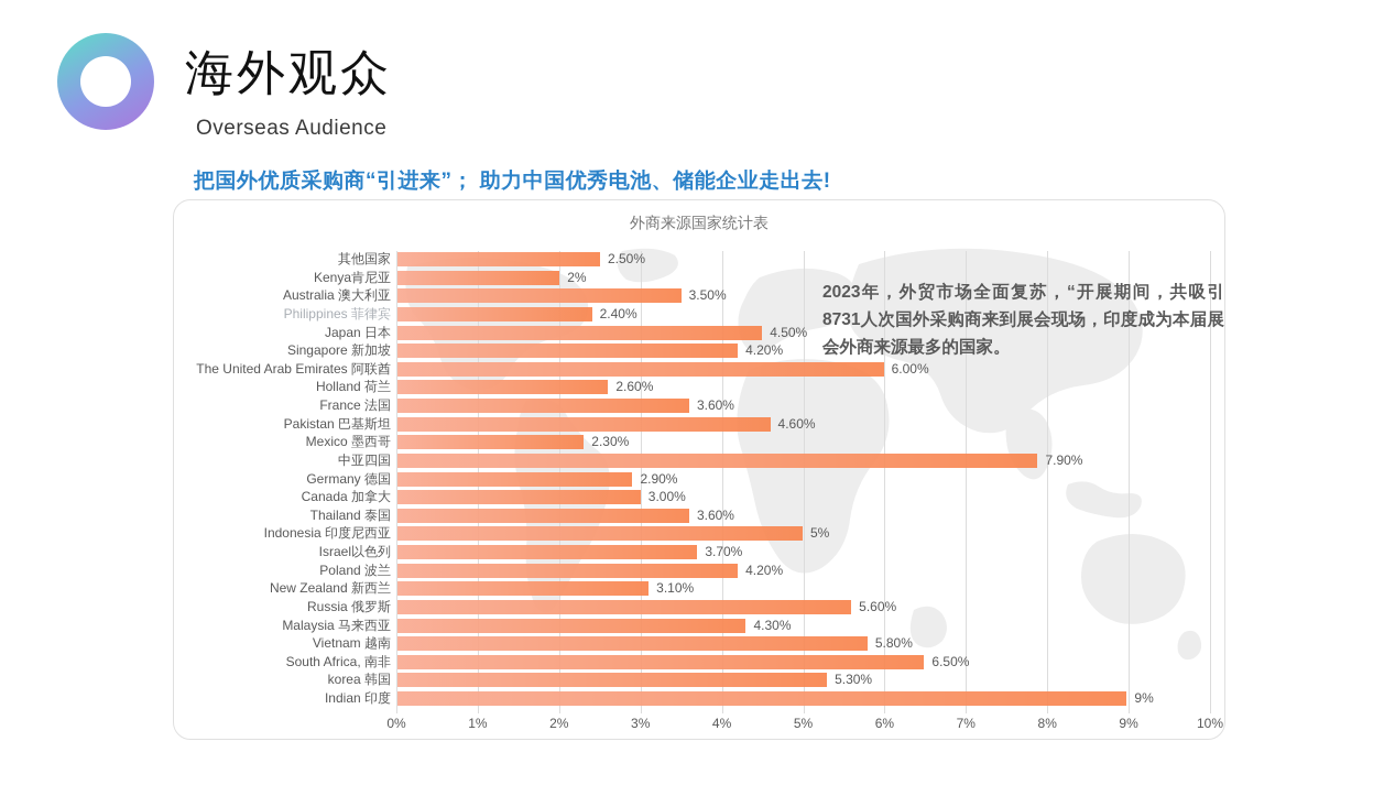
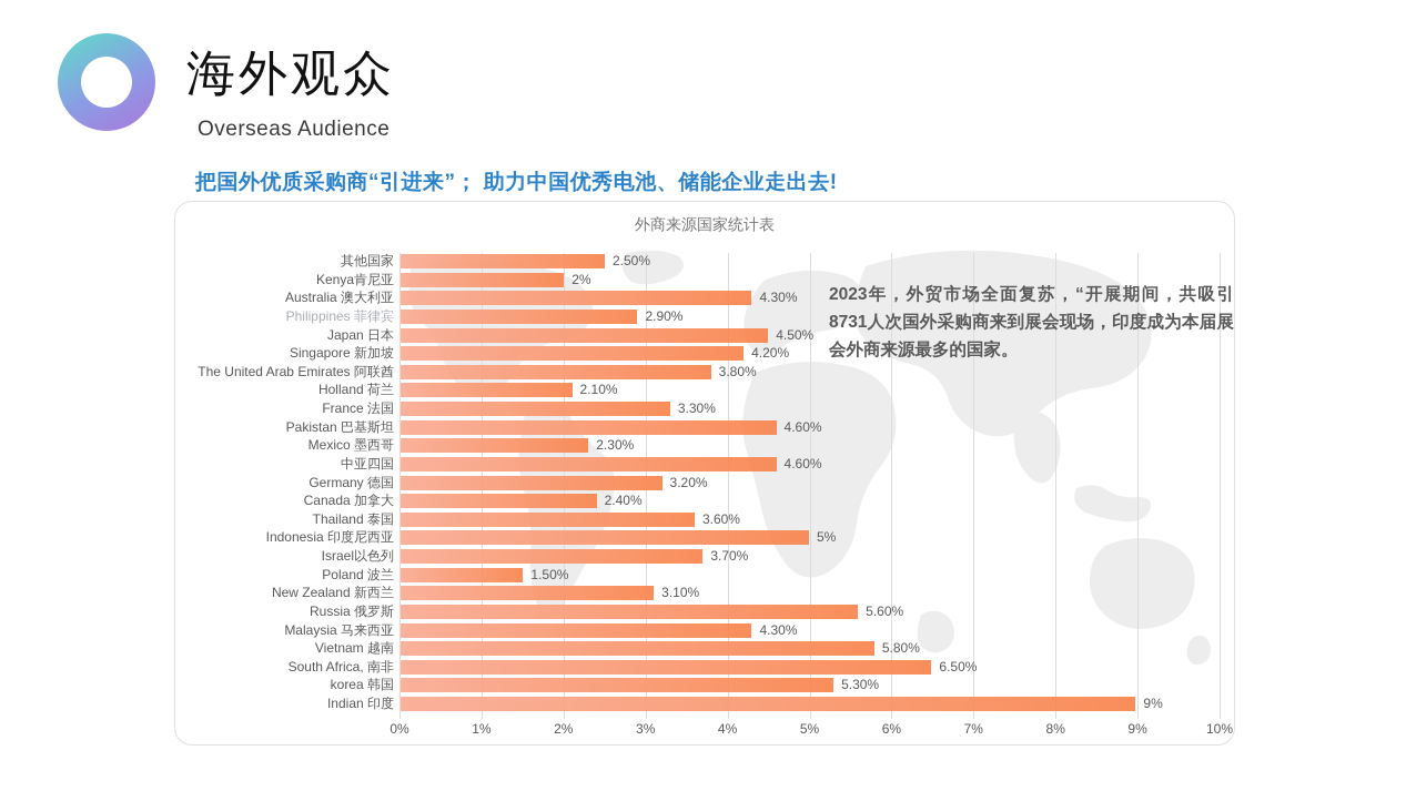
Australia 澳大利亚: 3.50% -> 4.30%
Philippines 菲律宾: 2.40% -> 2.90%
The United Arab Emirates 阿联酋: 6.00% -> 3.80%
Holland 荷兰: 2.60% -> 2.10%
France 法国: 3.60% -> 3.30%
中亚四国: 7.90% -> 4.60%
Germany 德国: 2.90% -> 3.20%
Canada 加拿大: 3.00% -> 2.40%
Poland 波兰: 4.20% -> 1.50%
